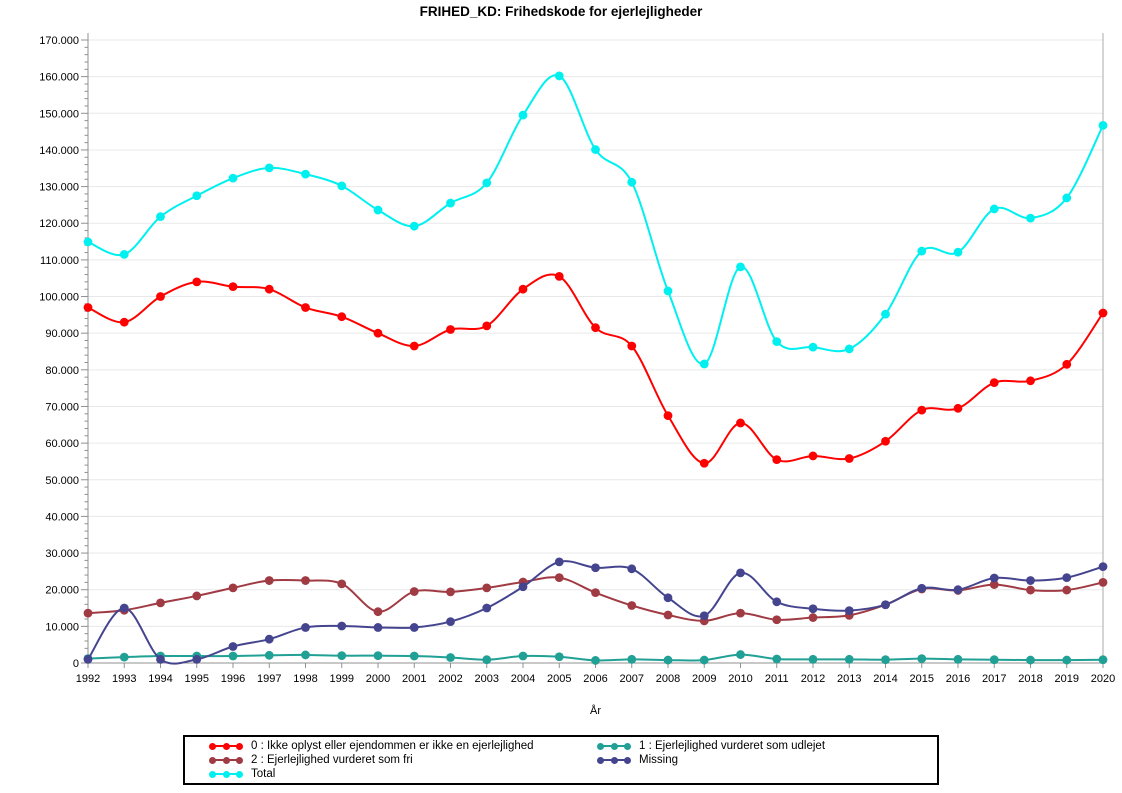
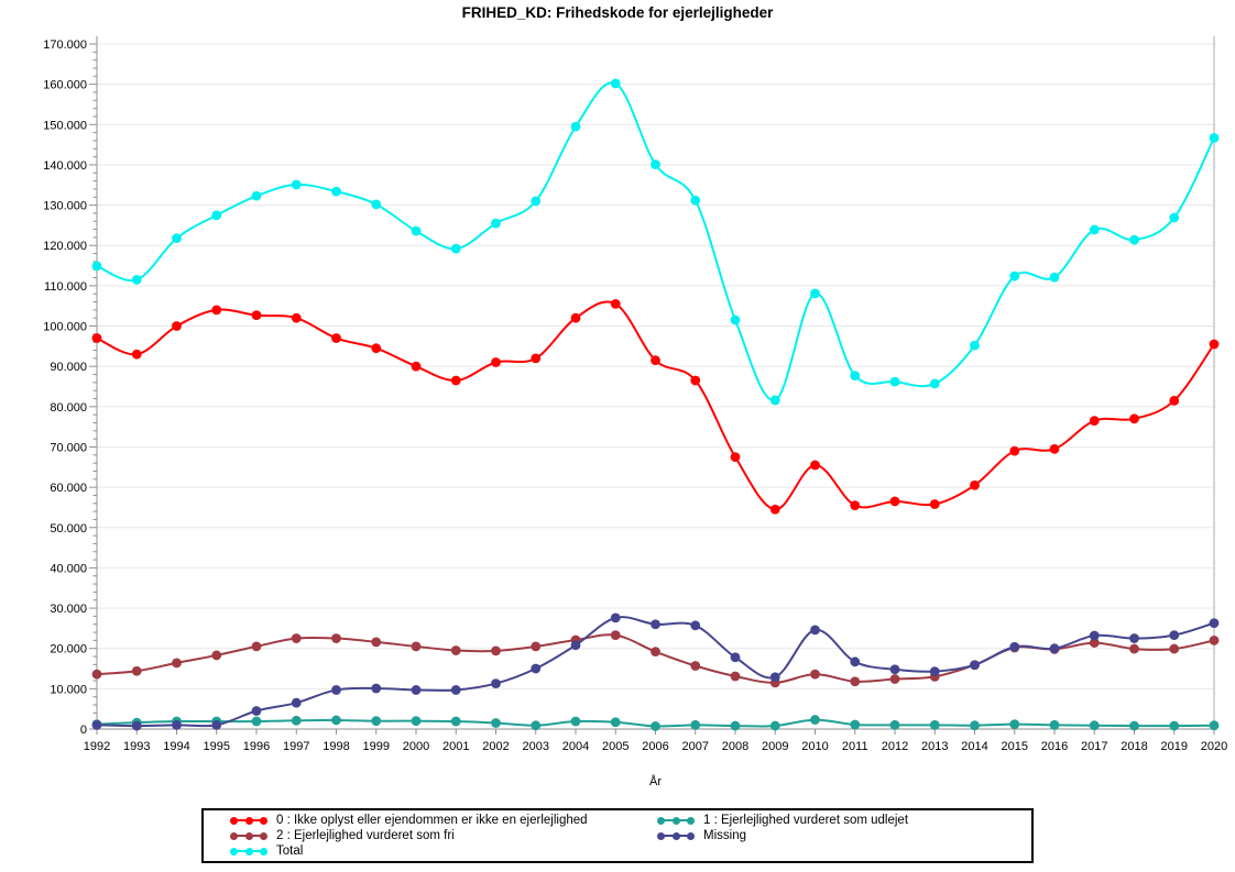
Missing/1993: 15000 -> 1000
2 : Ejerlejlighed vurderet som fri/2000: 14000 -> 20000
